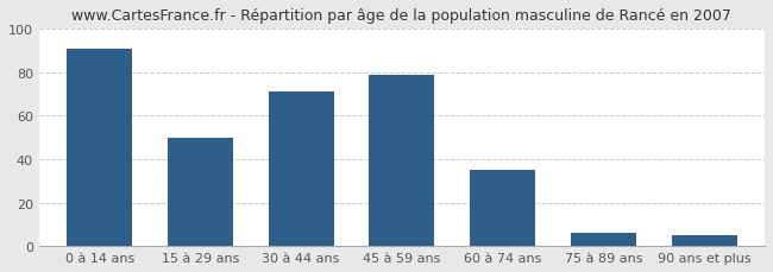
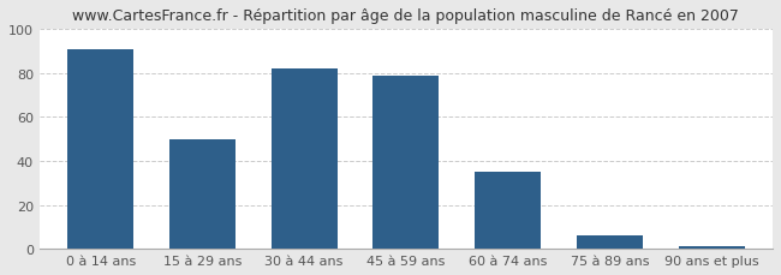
30 à 44 ans: 71 -> 82
90 ans et plus: 5 -> 1
